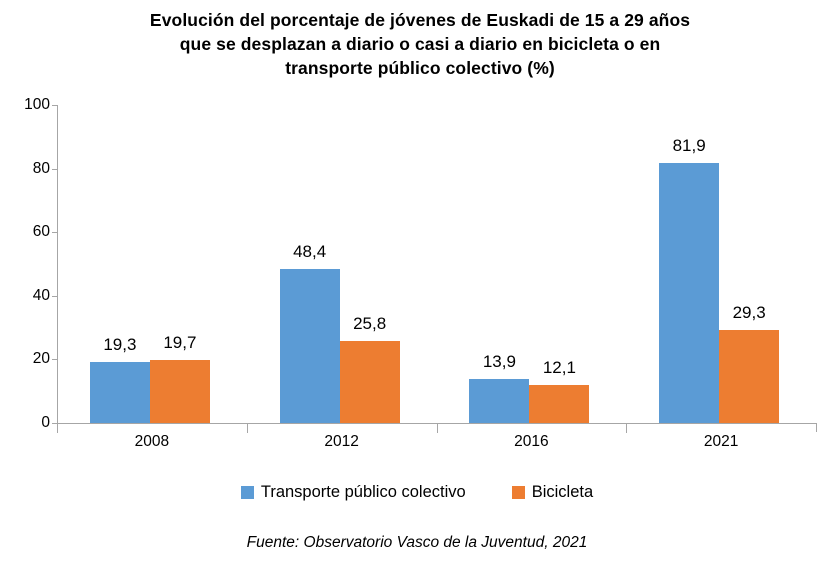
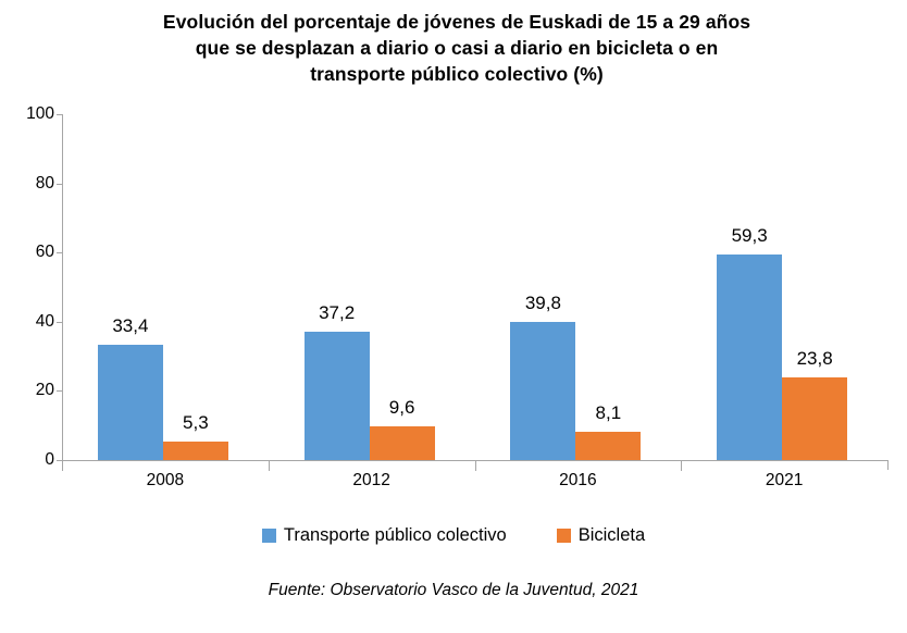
Transporte público colectivo/2008: 19,3 -> 33,4
Bicicleta/2008: 19,7 -> 5,3
Transporte público colectivo/2012: 48,4 -> 37,2
Bicicleta/2012: 25,8 -> 9,6
Transporte público colectivo/2016: 13,9 -> 39,8
Bicicleta/2016: 12,1 -> 8,1
Transporte público colectivo/2021: 81,9 -> 59,3
Bicicleta/2021: 29,3 -> 23,8
